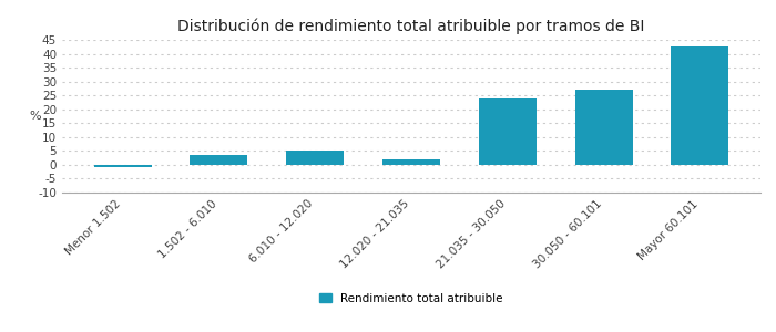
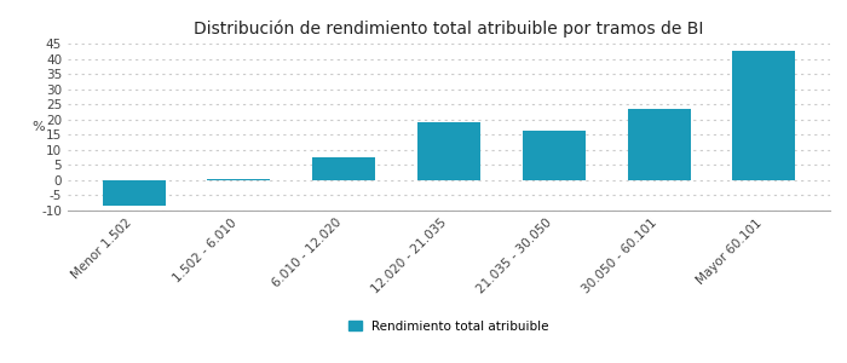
Menor 1.502: -1.0 -> -8.5
1.502 - 6.010: 3.5 -> 0.5
6.010 - 12.020: 5.0 -> 7.5
12.020 - 21.035: 2.0 -> 19.0
21.035 - 30.050: 24.0 -> 16.5
30.050 - 60.101: 27.0 -> 23.5
